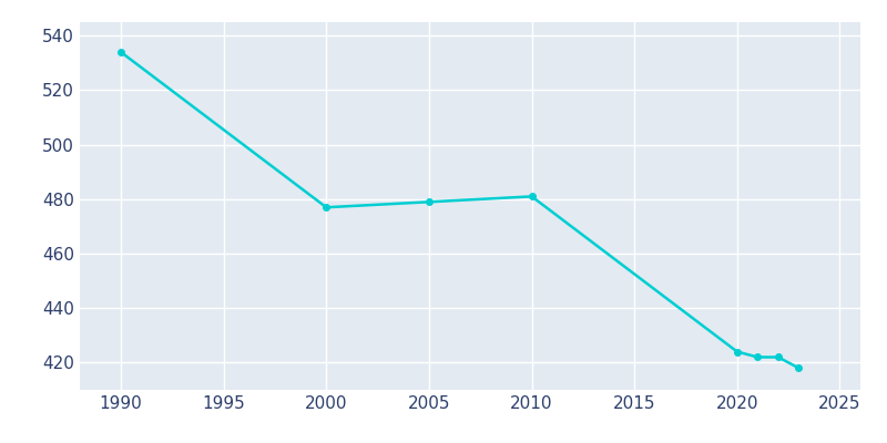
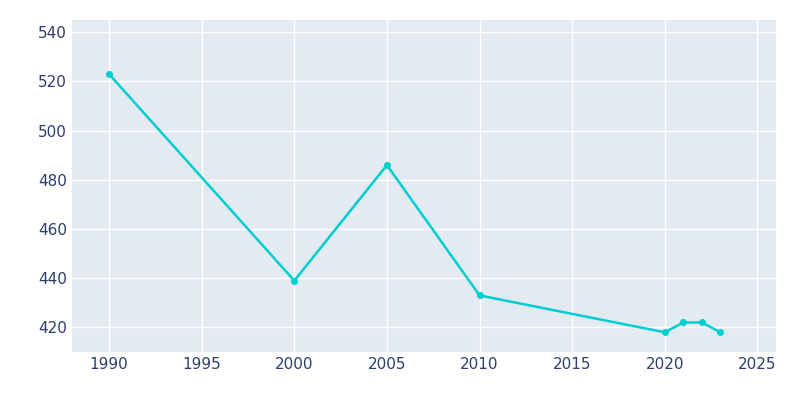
1990: 534 -> 523
2000: 477 -> 439
2005: 479 -> 486
2010: 481 -> 433
2020: 424 -> 418
